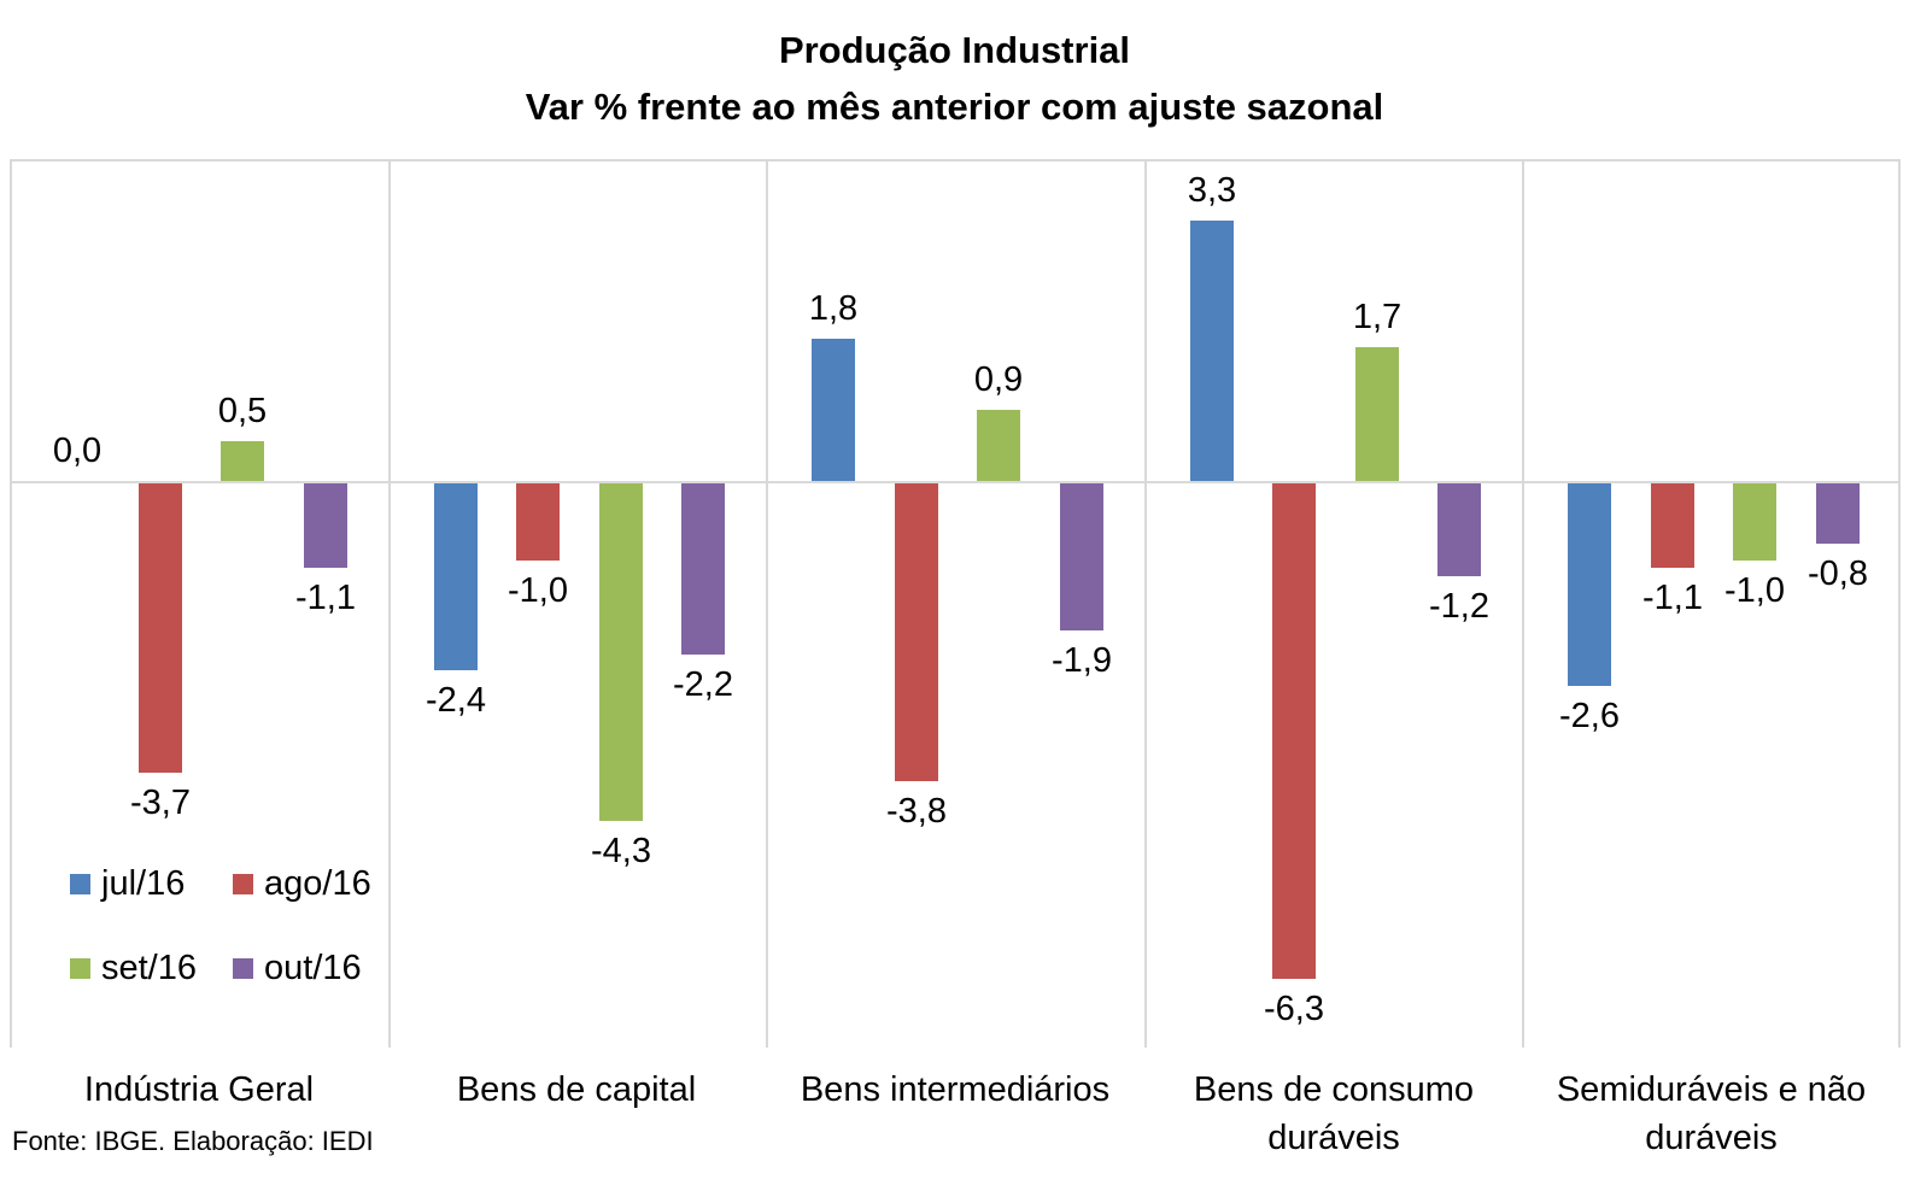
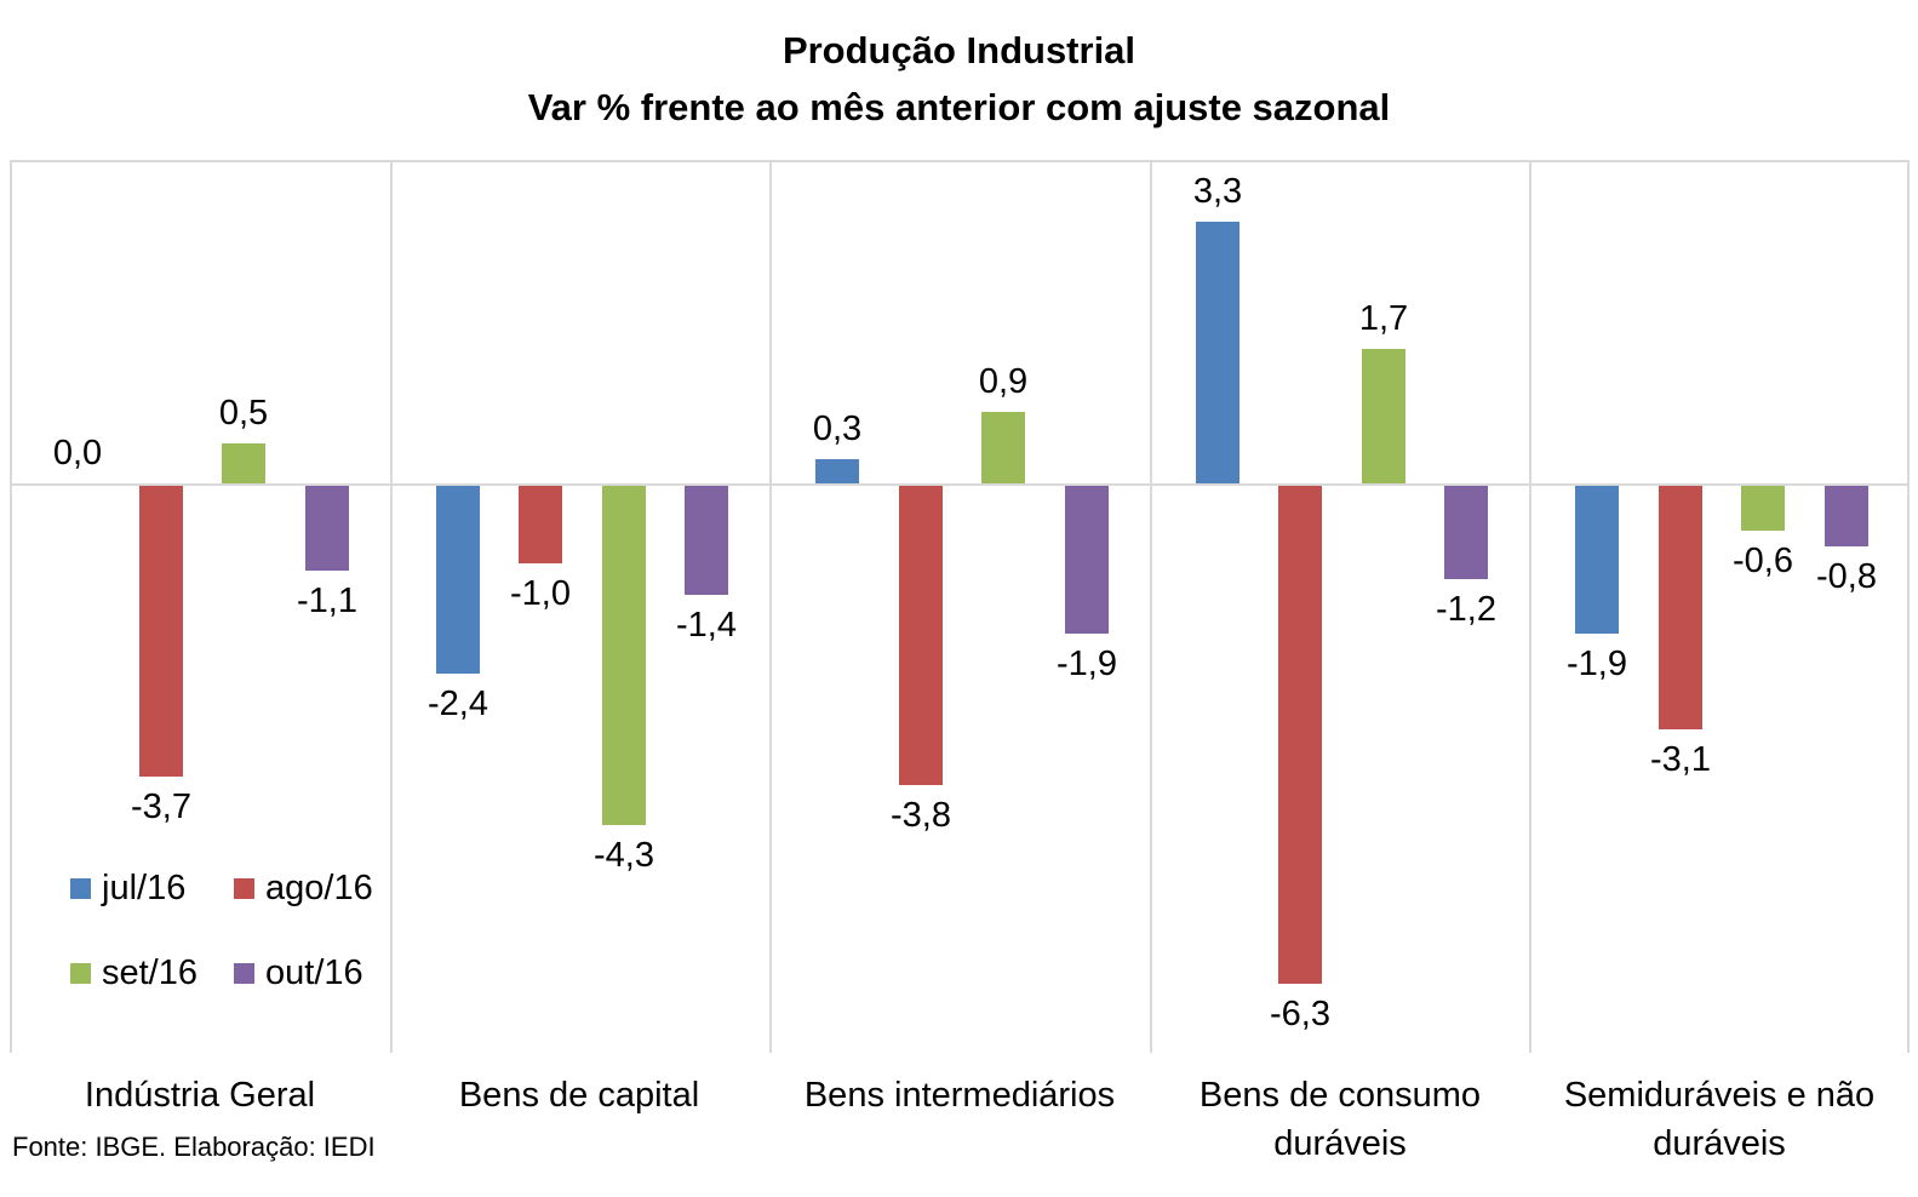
out/16/Bens de capital: -2,2 -> -1,4
jul/16/Bens intermediários: 1,8 -> 0,3
jul/16/Semiduráveis e não duráveis: -2,6 -> -1,9
ago/16/Semiduráveis e não duráveis: -1,1 -> -3,1
set/16/Semiduráveis e não duráveis: -1,0 -> -0,6
